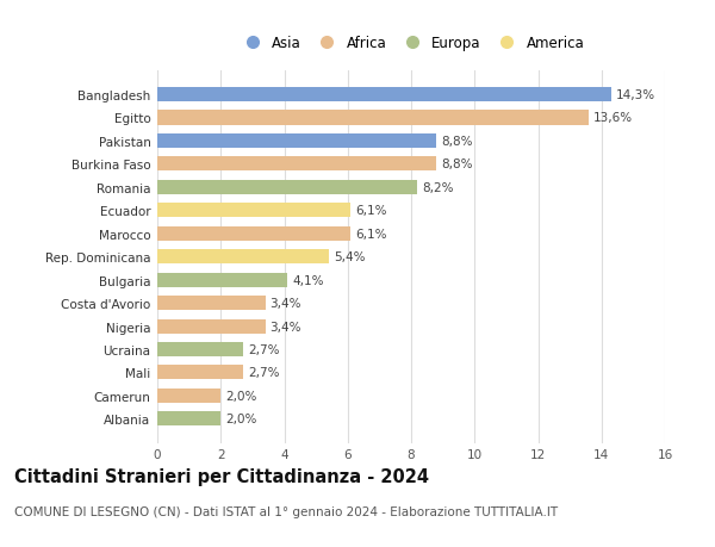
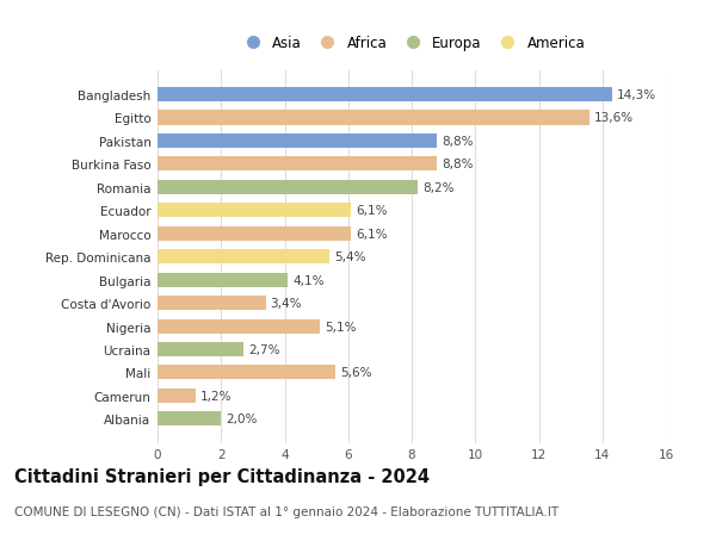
Nigeria: 3,4% -> 5,1%
Mali: 2,7% -> 5,6%
Camerun: 2,0% -> 1,2%
